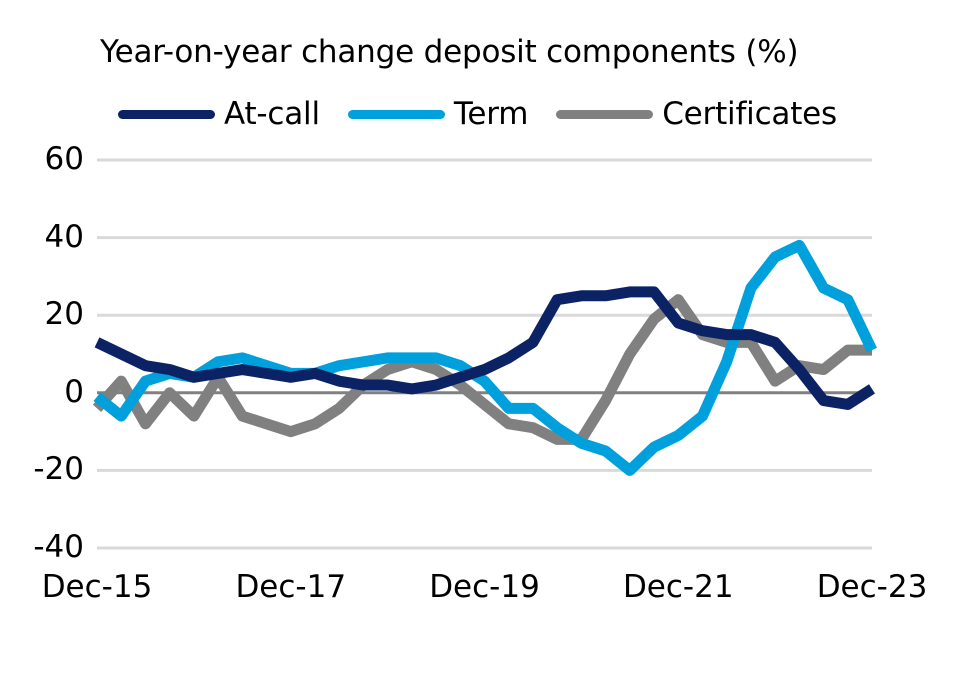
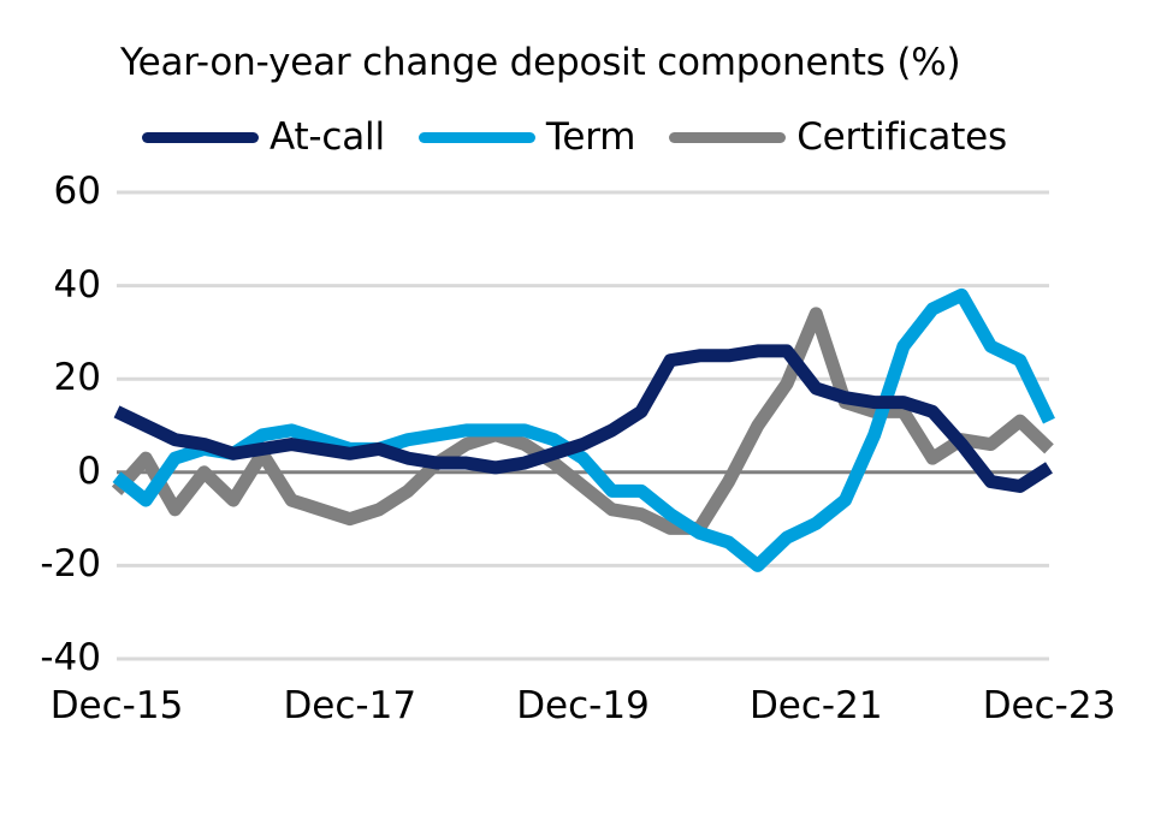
Certificates/Dec-21: 24 -> 34
Certificates/Dec-23: 11 -> 5
